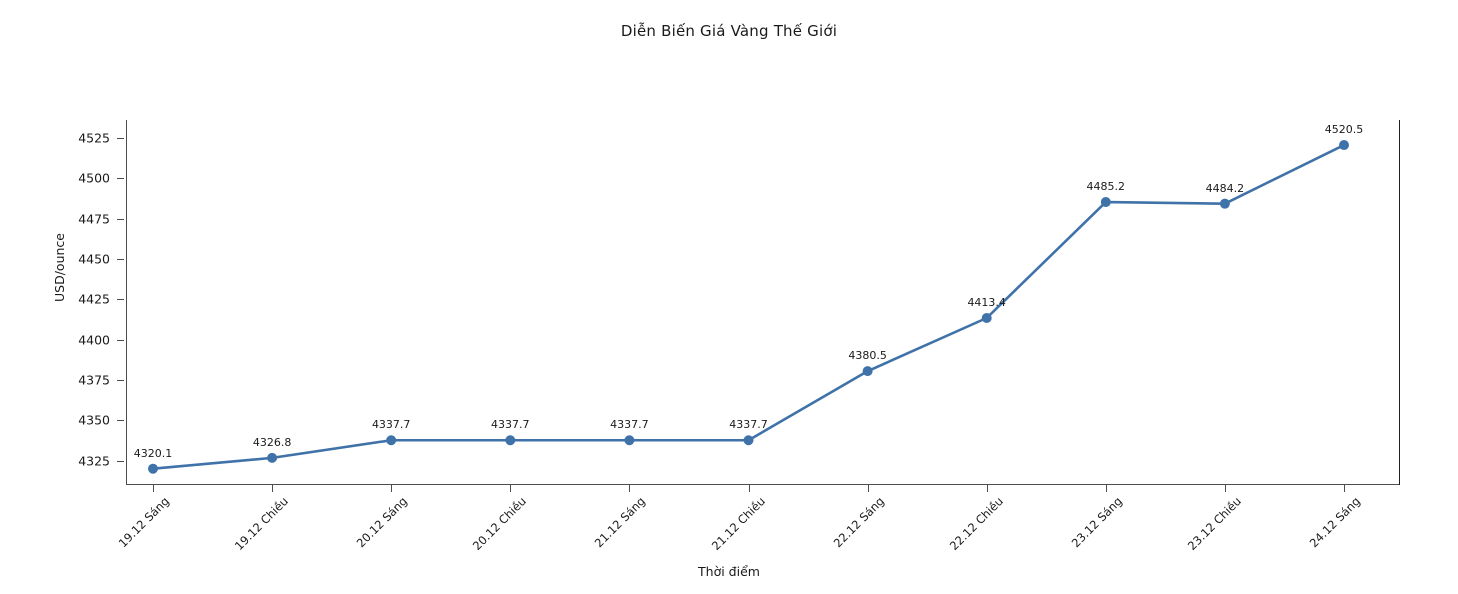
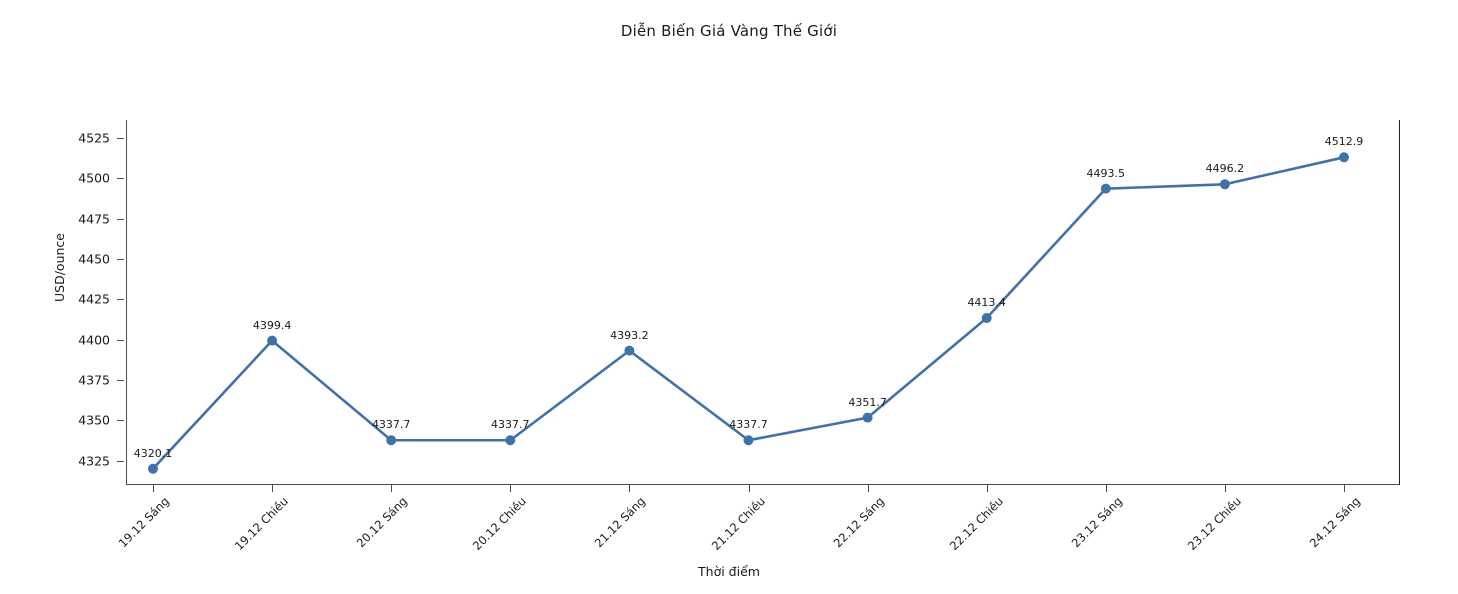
19.12 Chiều: 4326.8 -> 4399.4
21.12 Sáng: 4337.7 -> 4393.2
22.12 Sáng: 4380.5 -> 4351.7
23.12 Sáng: 4485.2 -> 4493.5
23.12 Chiều: 4484.2 -> 4496.2
24.12 Sáng: 4520.5 -> 4512.9
